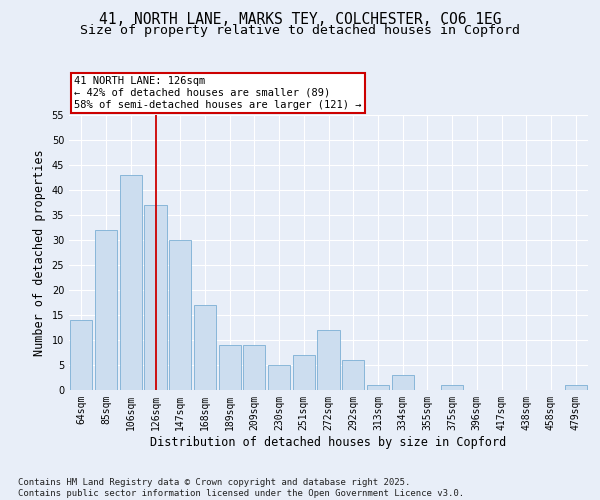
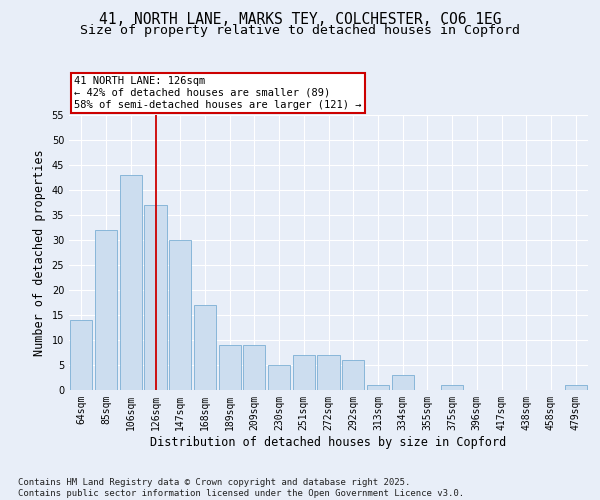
272sqm: 12 -> 7
